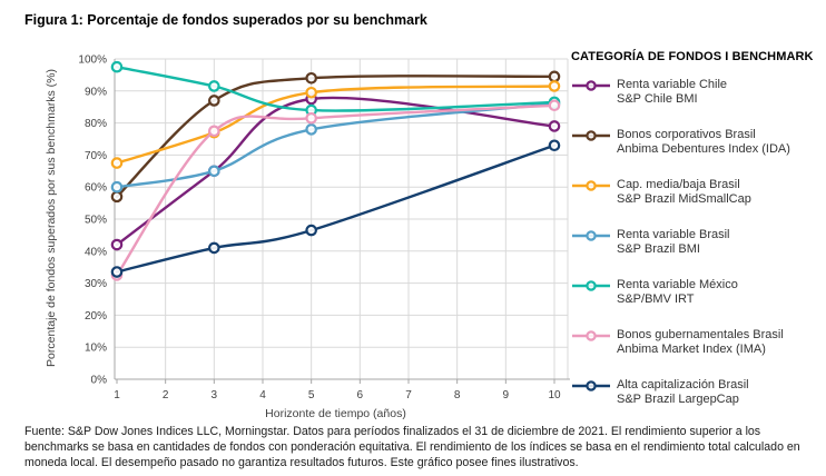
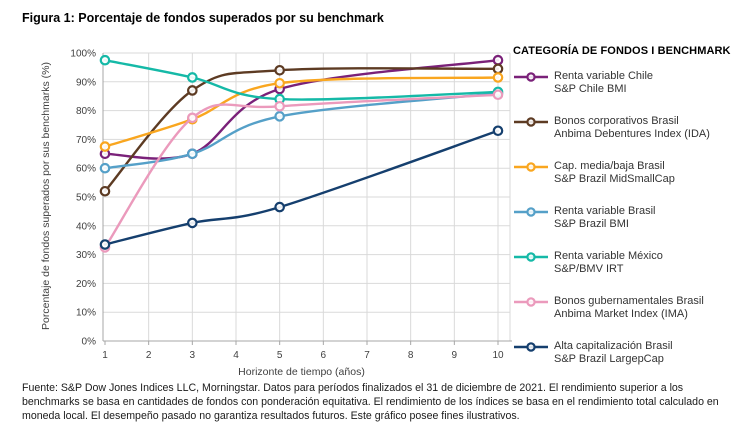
Renta variable Chile/1: 42% -> 65%
Bonos corporativos Brasil/1: 57% -> 52%
Renta variable Chile/10: 79% -> 98%
